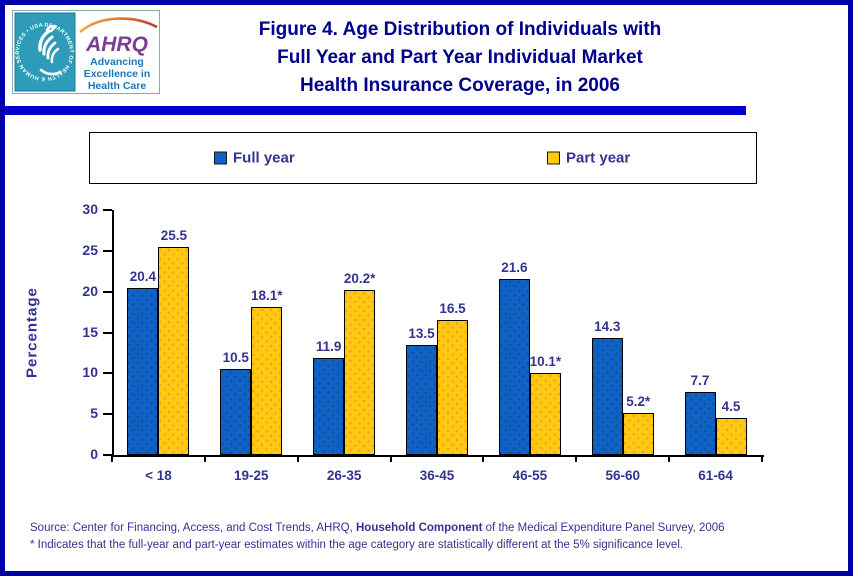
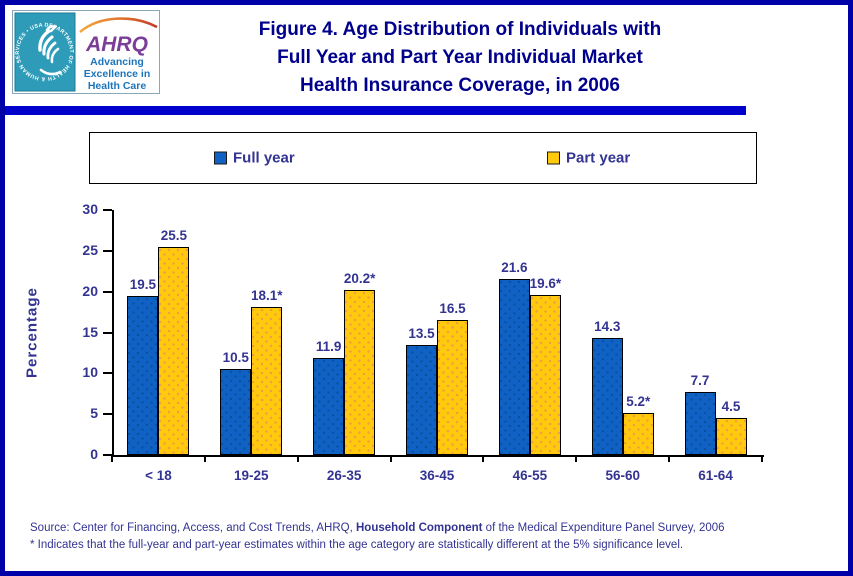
Full year/< 18: 20.4 -> 19.5
Part year/46-55: 10.1 -> 19.6
